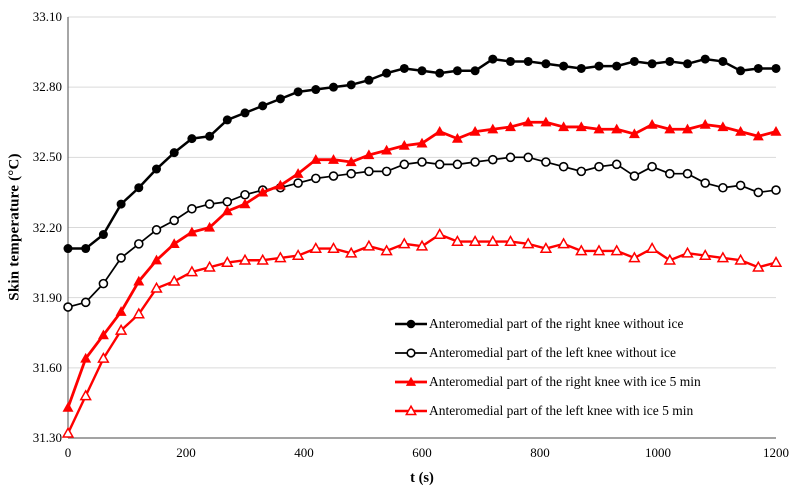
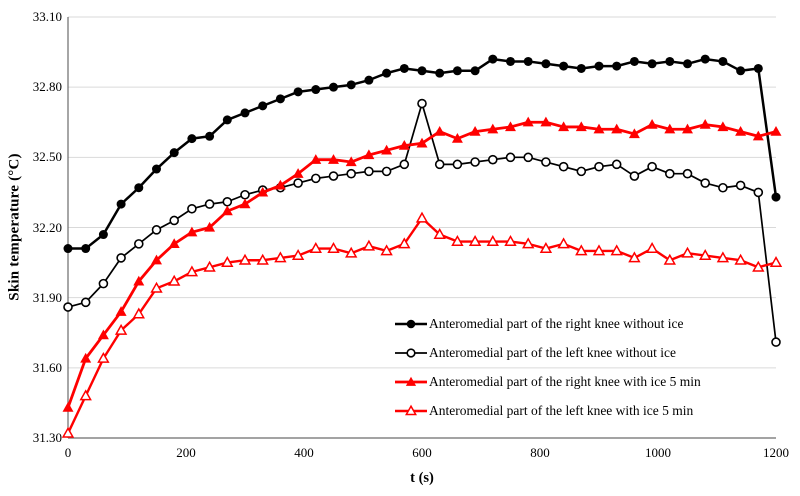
Anteromedial part of the left knee without ice/600: 32.48 -> 32.73
Anteromedial part of the left knee with ice 5 min/600: 32.12 -> 32.24
Anteromedial part of the right knee without ice/1200: 32.88 -> 32.33
Anteromedial part of the left knee without ice/1200: 32.36 -> 31.71
